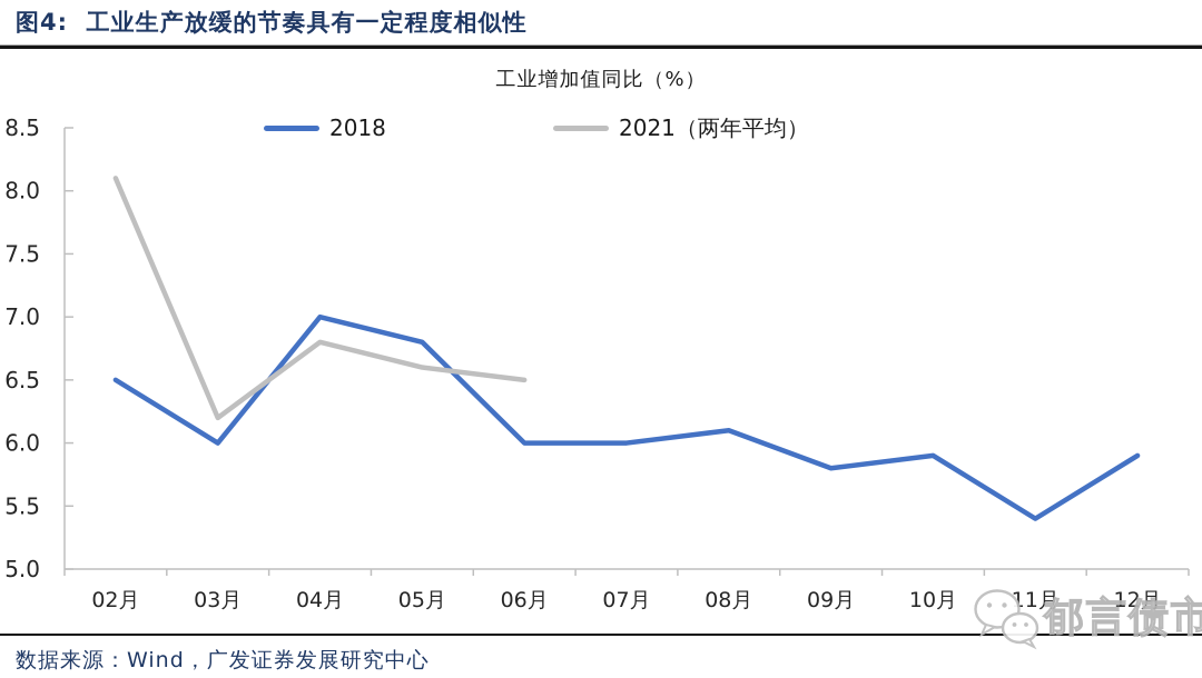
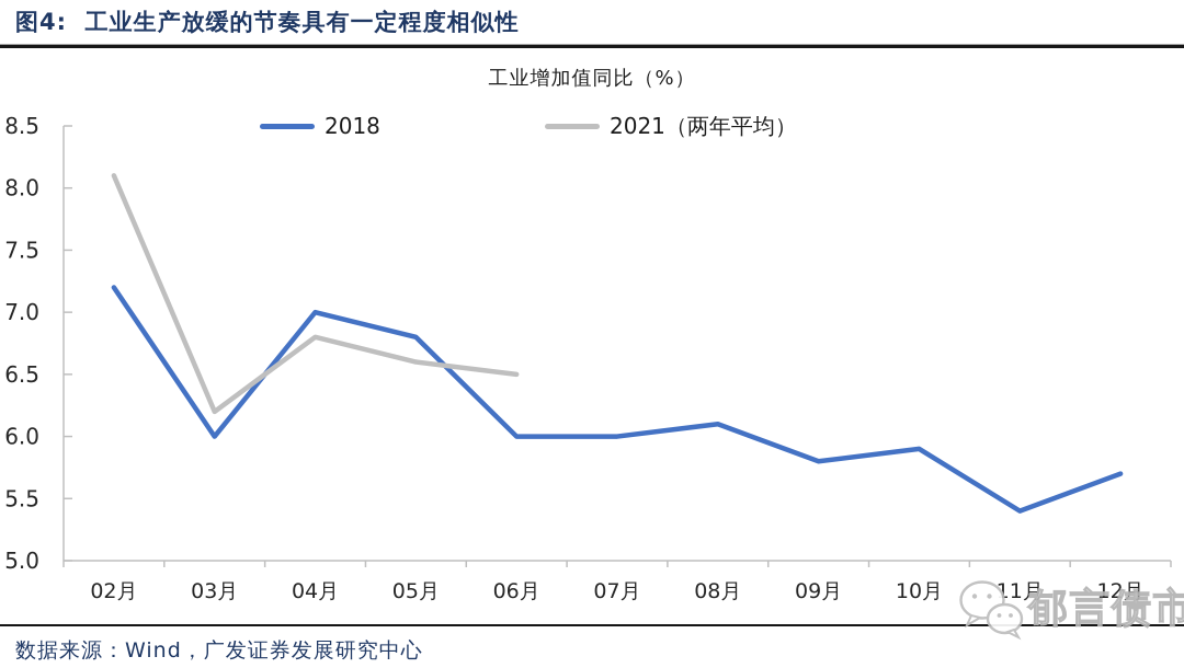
2018/02月: 6.5 -> 7.2
2018/12月: 5.9 -> 5.7
